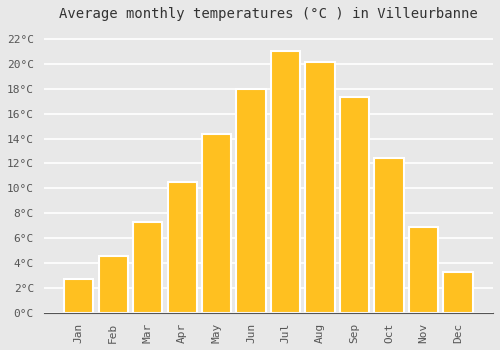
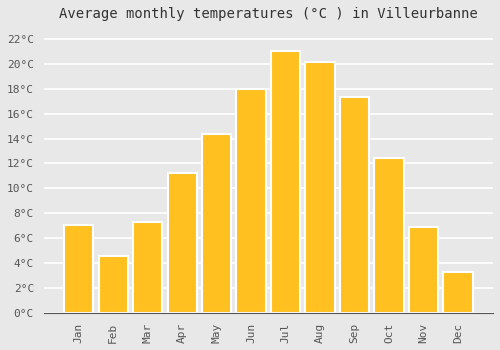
Jan: 2.7°C -> 7.1°C
Apr: 10.5°C -> 11.2°C
